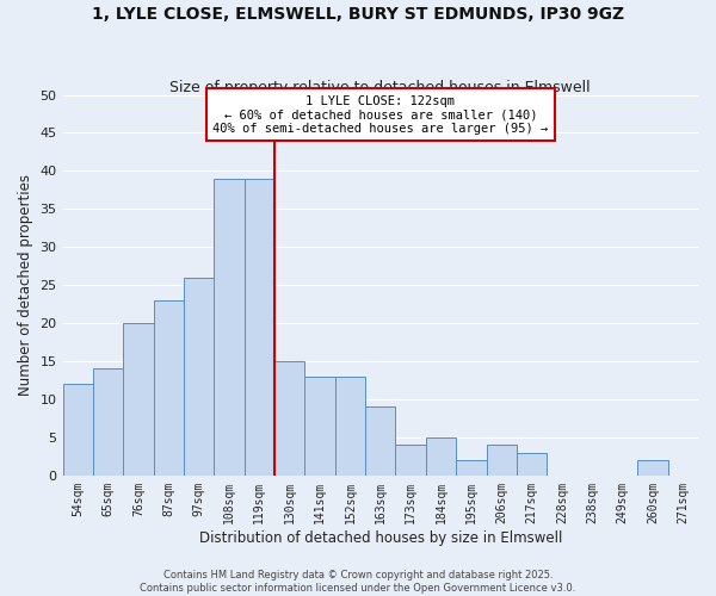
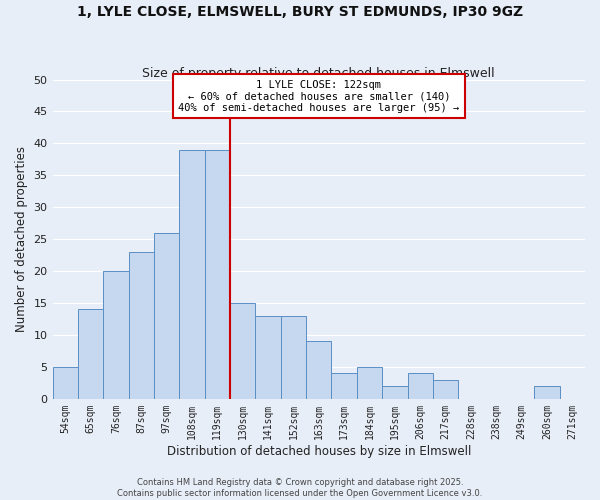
54sqm: 12 -> 5
